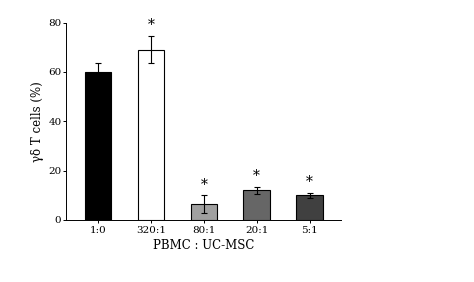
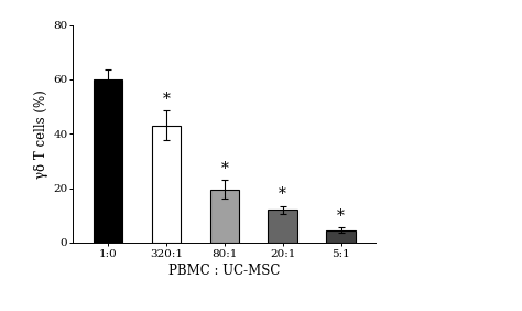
320:1: 69.0 -> 43.0
80:1: 6.5 -> 19.5
5:1: 10.0 -> 4.5
